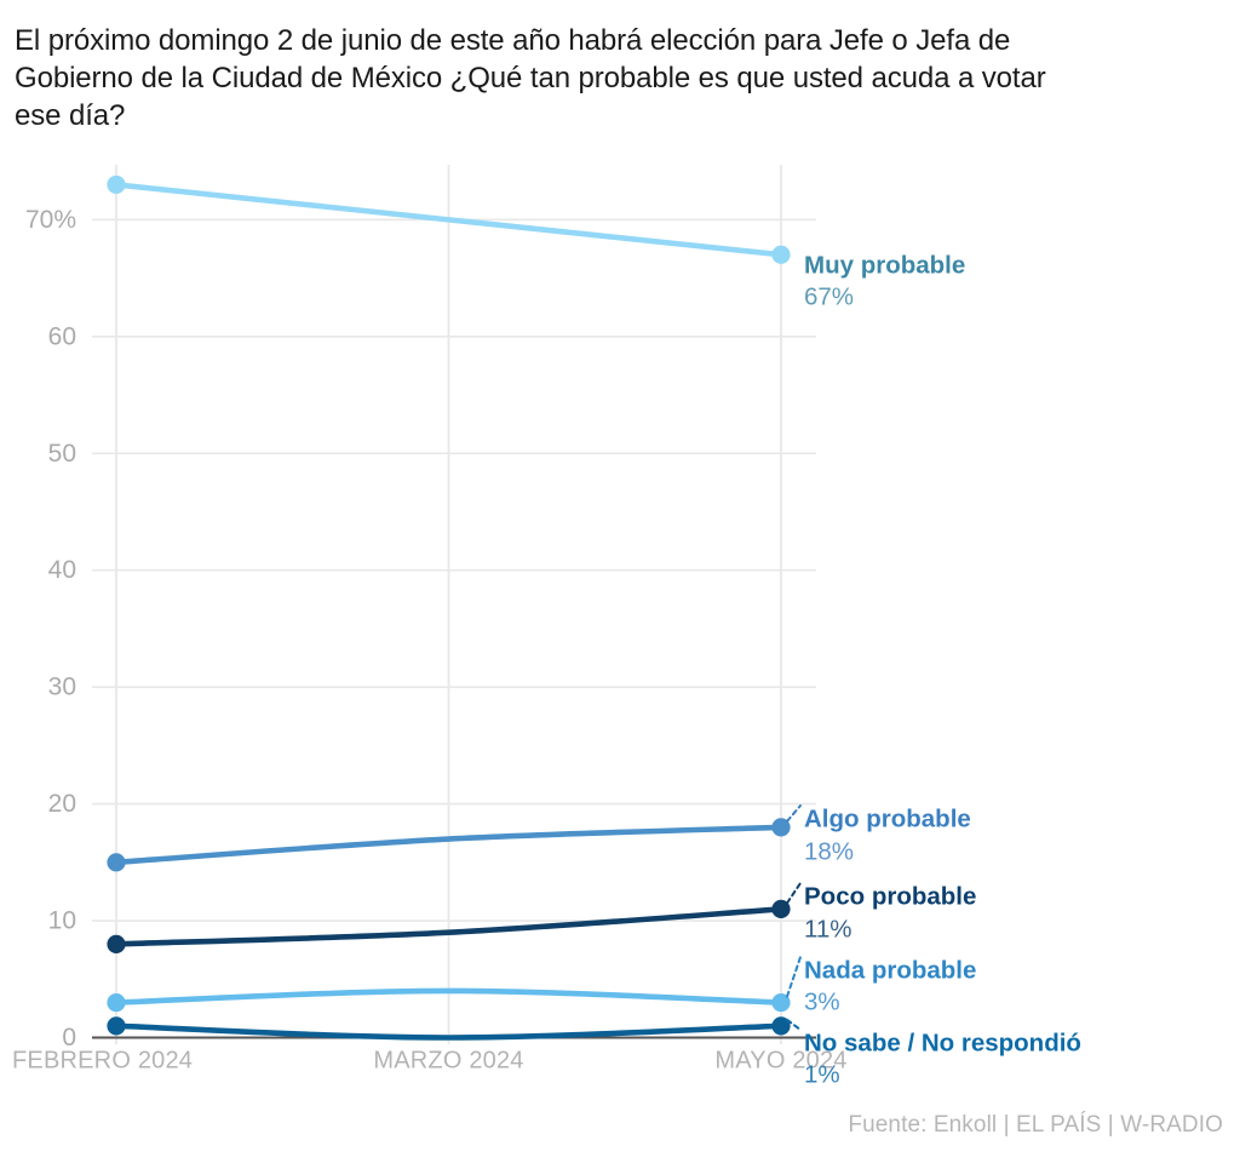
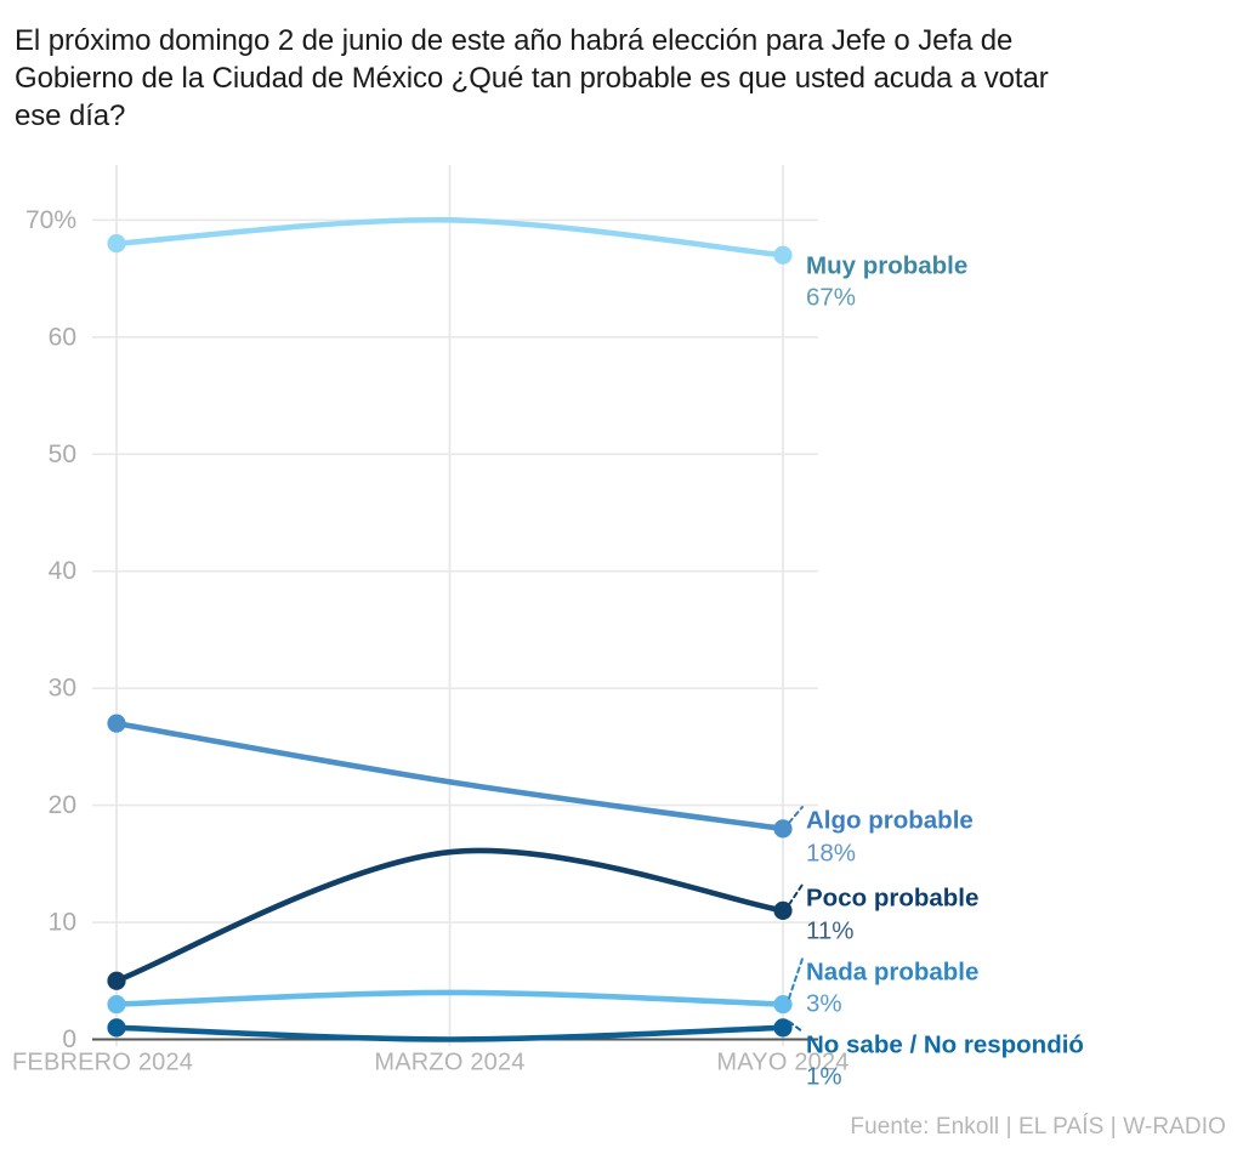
Muy probable/FEBRERO 2024: 73% -> 68%
Algo probable/FEBRERO 2024: 15% -> 27%
Poco probable/FEBRERO 2024: 8% -> 5%
Algo probable/MARZO 2024: 17% -> 22%
Poco probable/MARZO 2024: 9% -> 16%
